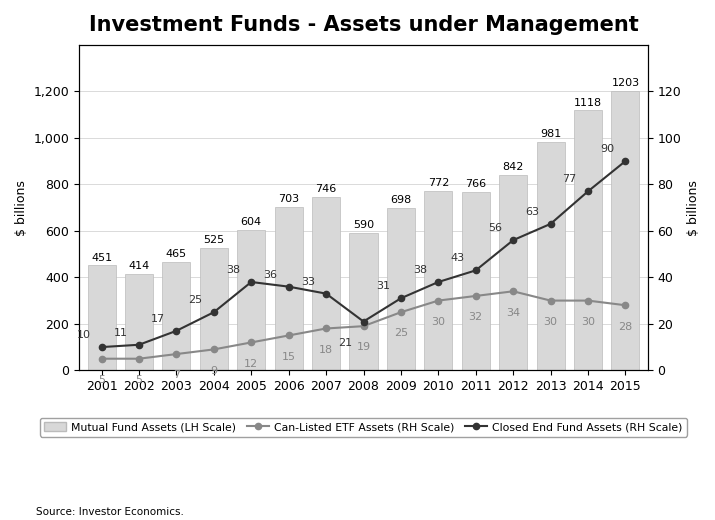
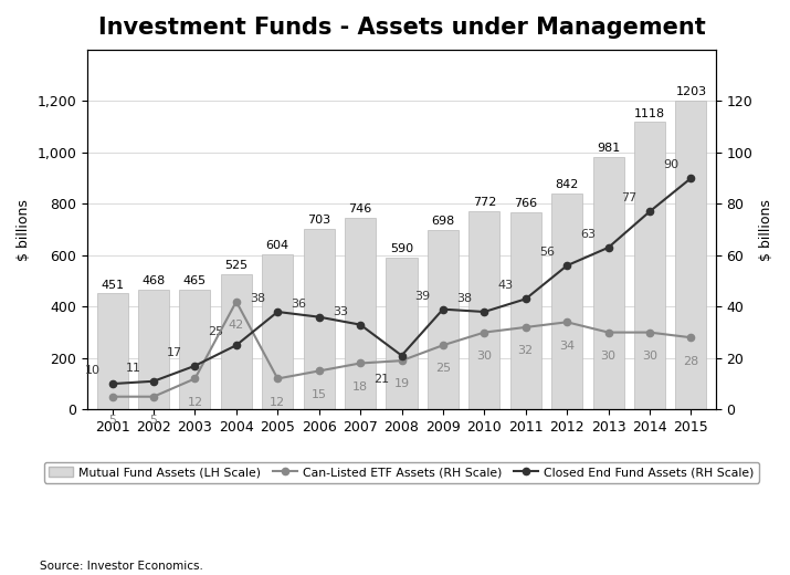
Mutual Fund Assets (LH Scale)/2002: 414 -> 468
Can-Listed ETF Assets (RH Scale)/2003: 7 -> 12
Can-Listed ETF Assets (RH Scale)/2004: 9 -> 42
Closed End Fund Assets (RH Scale)/2009: 31 -> 39
